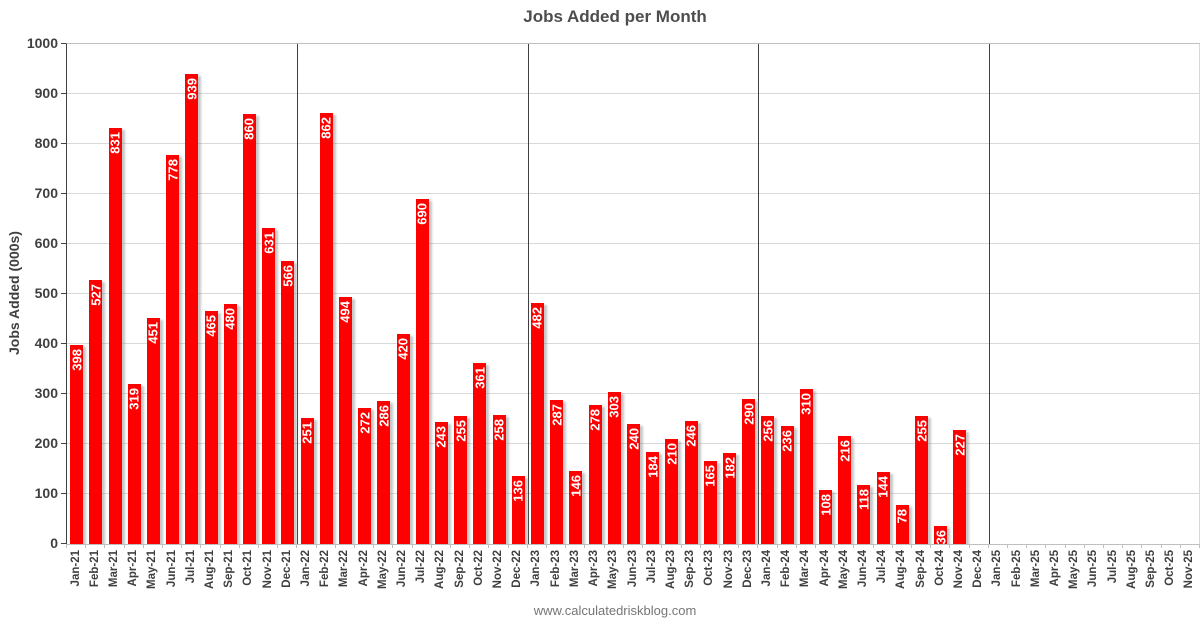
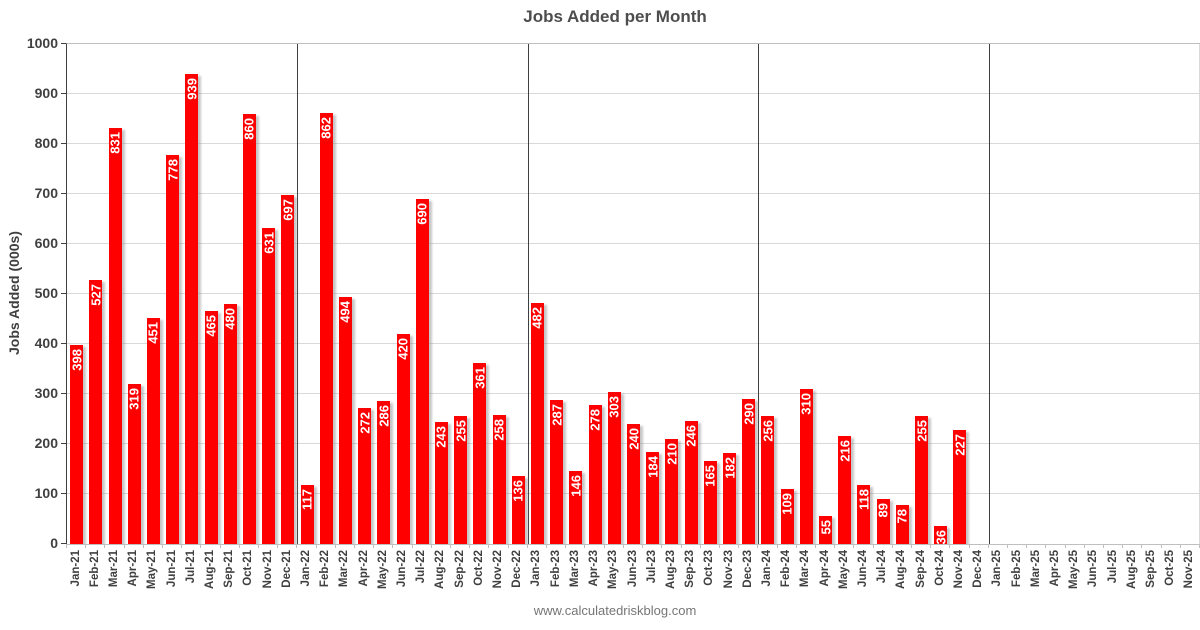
Dec-21: 566 -> 697
Jan-22: 251 -> 117
Feb-24: 236 -> 109
Apr-24: 108 -> 55
Jul-24: 144 -> 89
